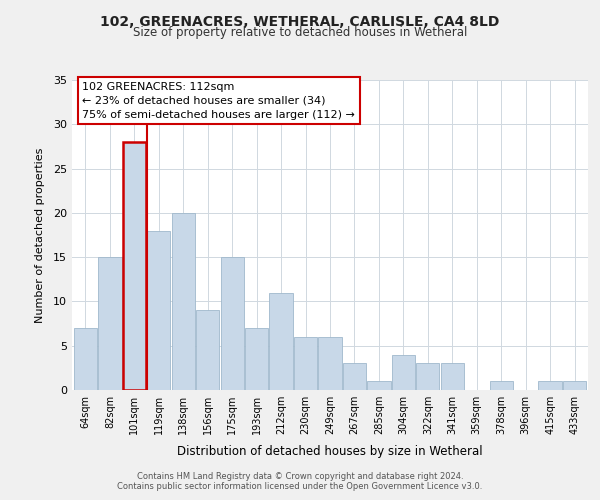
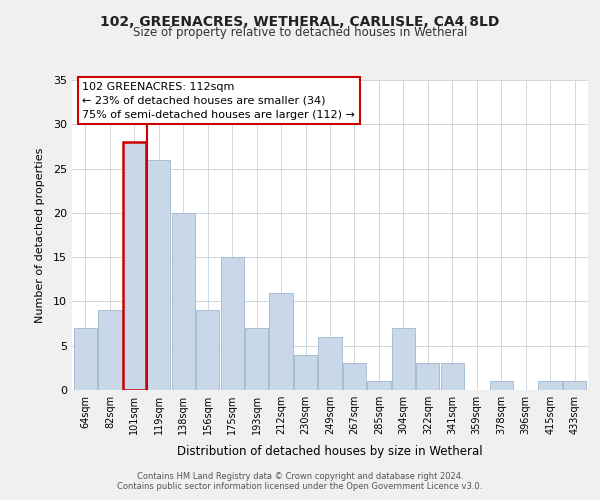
82sqm: 15 -> 9
119sqm: 18 -> 26
230sqm: 6 -> 4
304sqm: 4 -> 7
